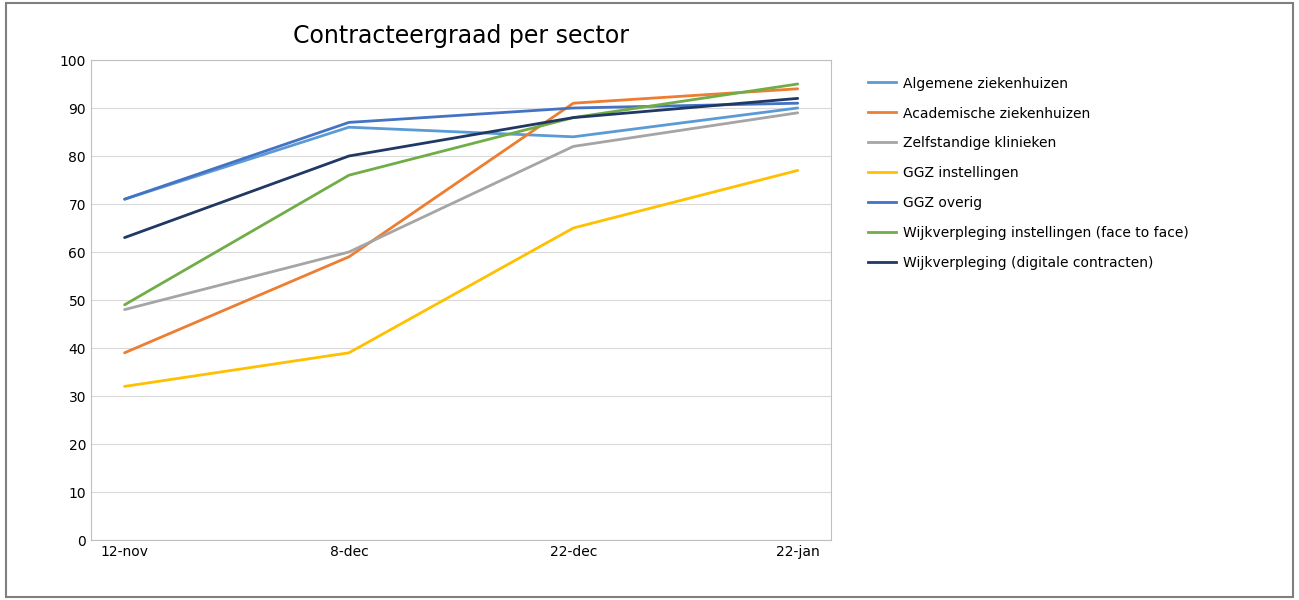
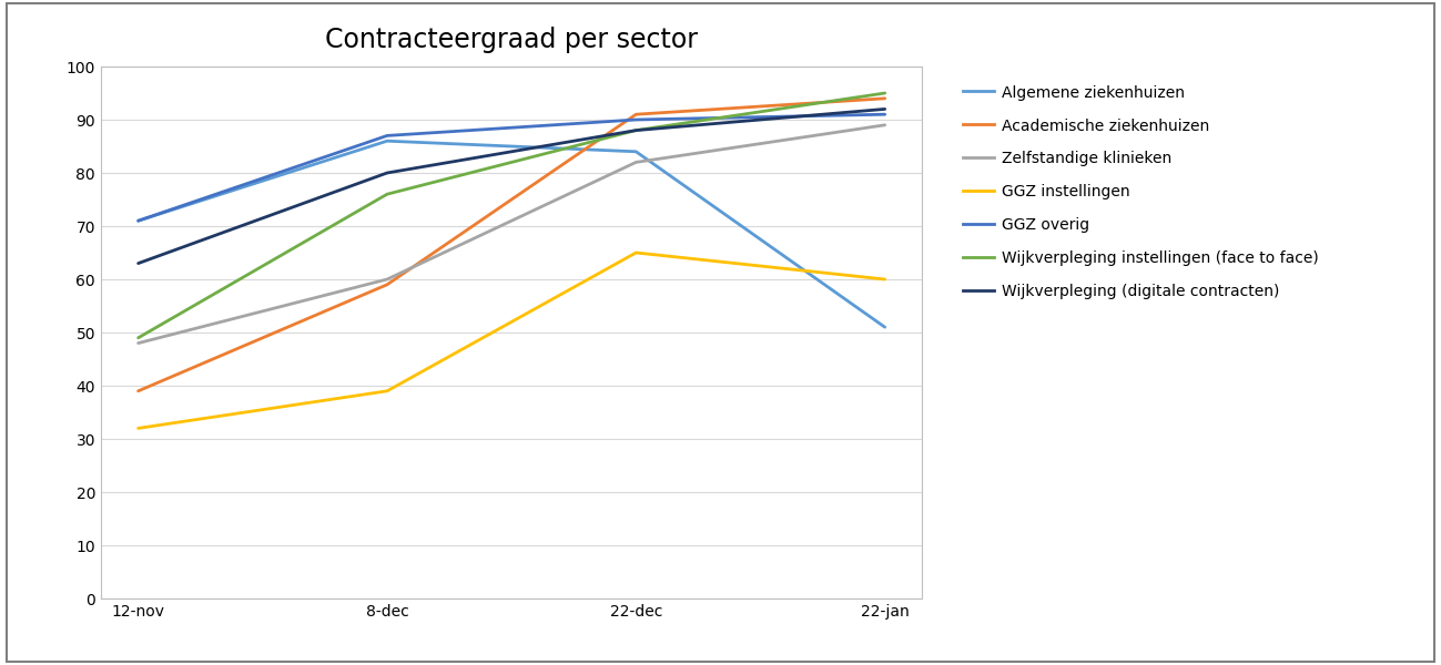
Algemene ziekenhuizen/22-jan: 90 -> 51
GGZ instellingen/22-jan: 77 -> 60
